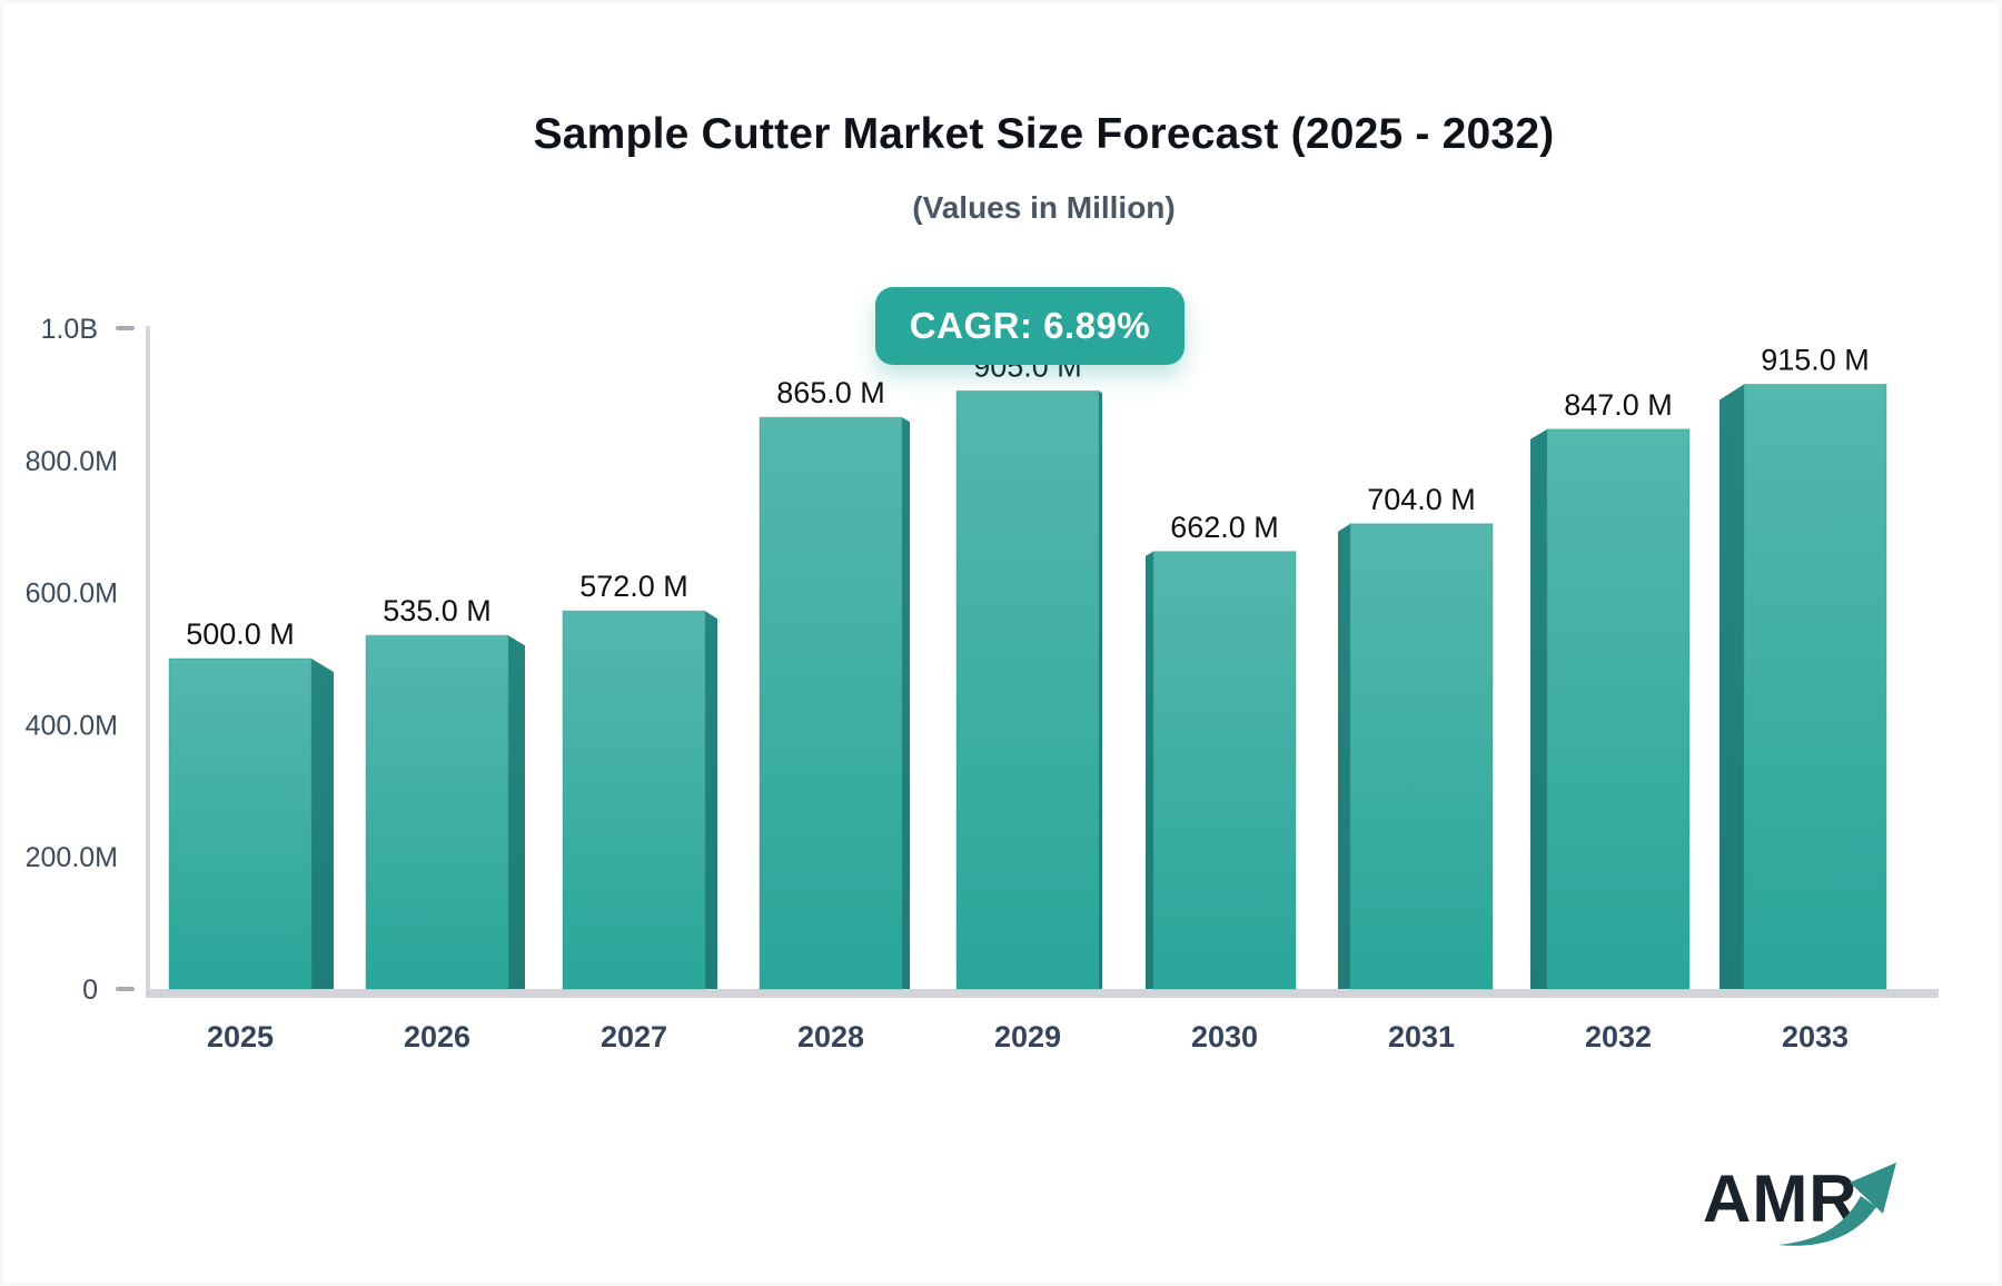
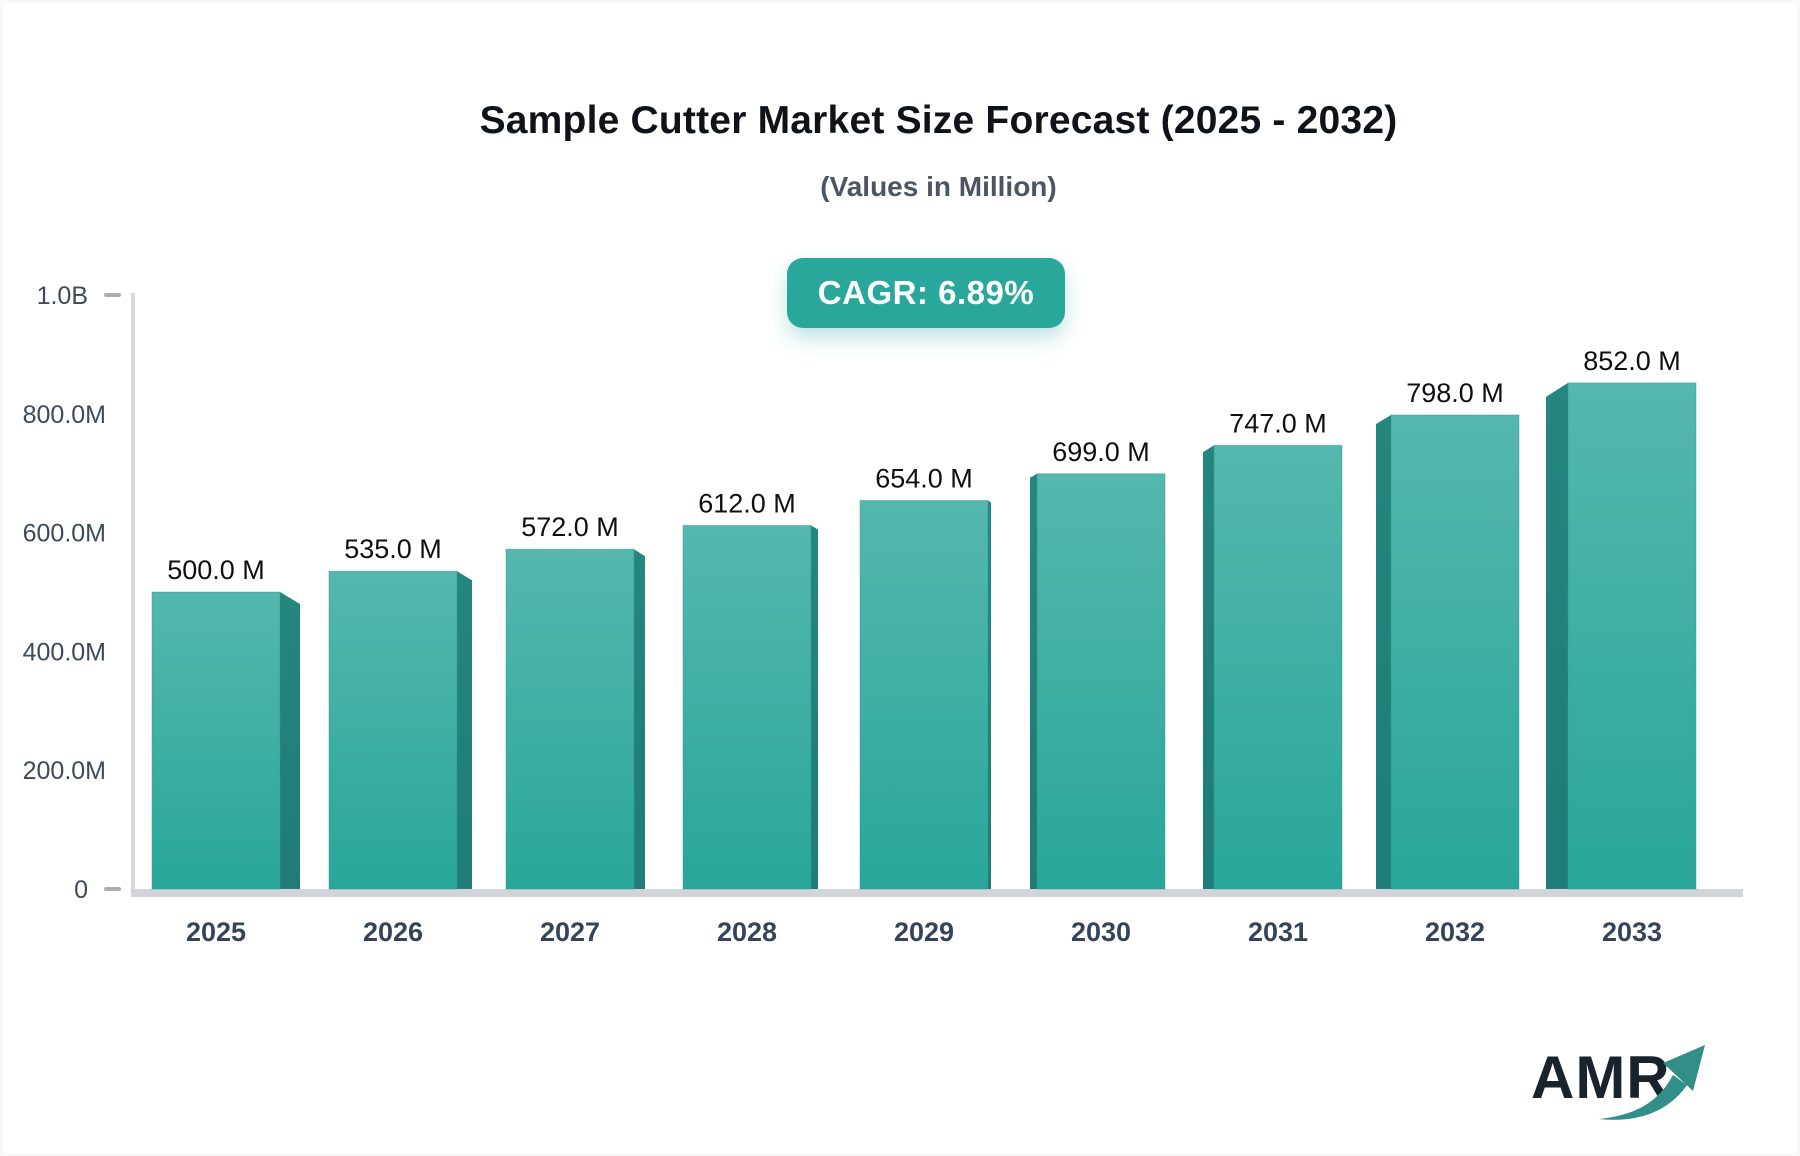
2028: 865.0 -> 612.0
2029: 905.0 -> 654.0
2030: 662.0 -> 699.0
2031: 704.0 -> 747.0
2032: 847.0 -> 798.0
2033: 915.0 -> 852.0
